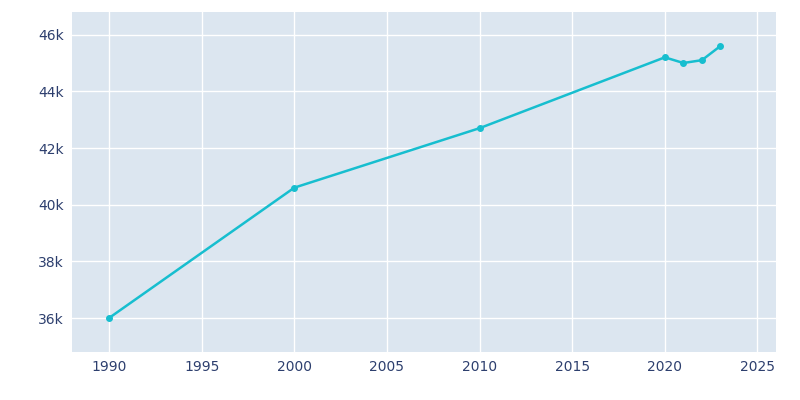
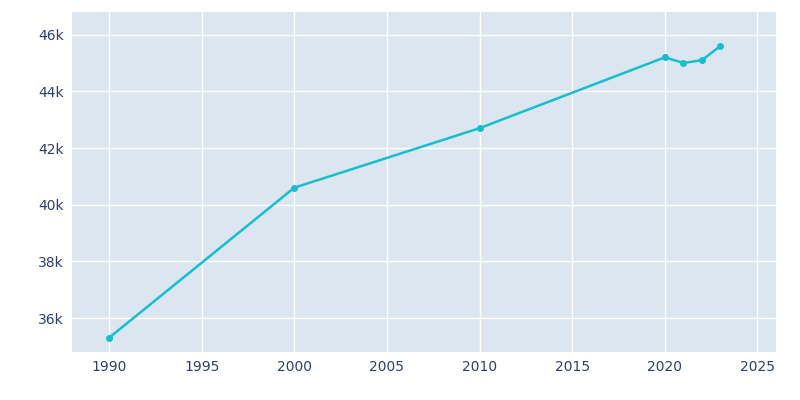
1990: 36.0k -> 35.3k
